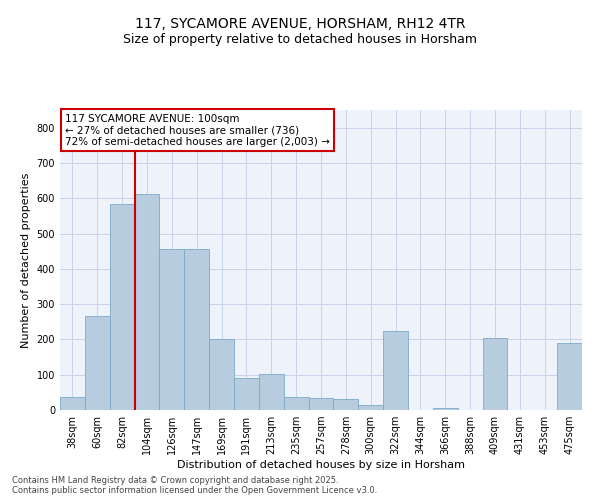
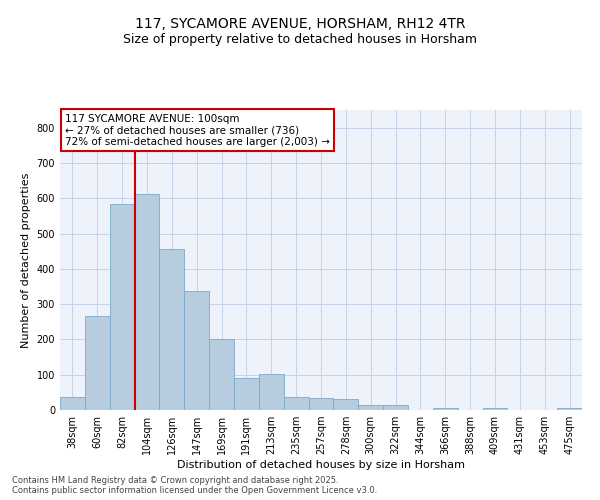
147sqm: 455 -> 338
322sqm: 225 -> 14
409sqm: 205 -> 5
475sqm: 190 -> 5
